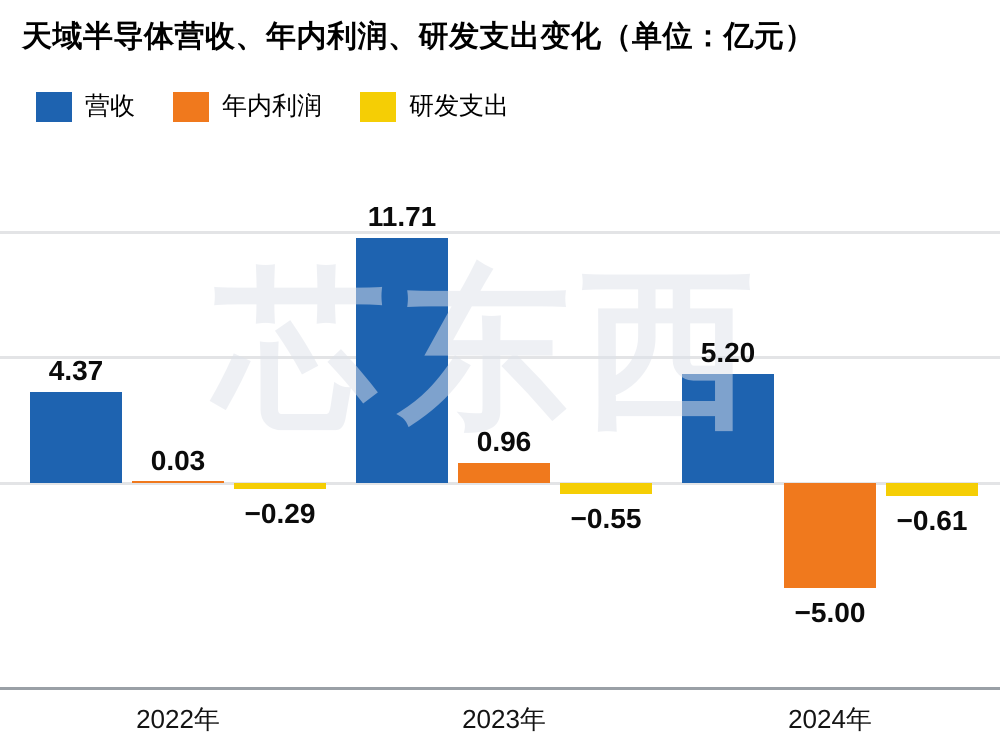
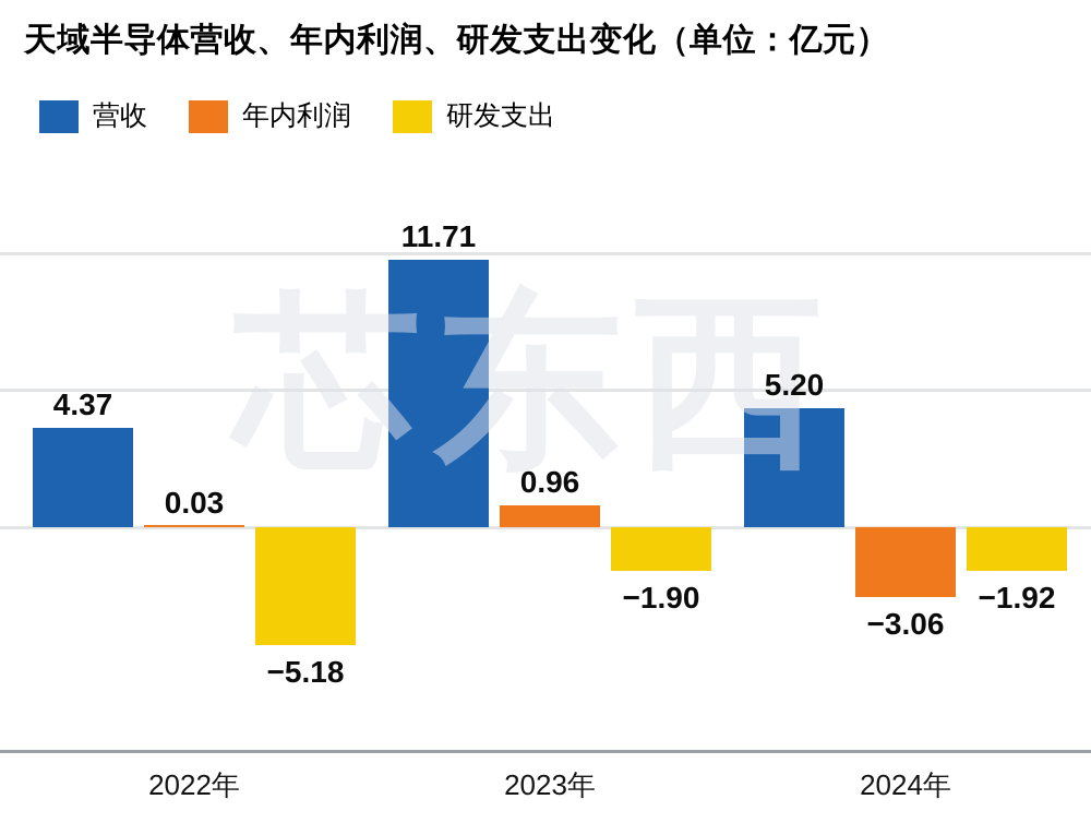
研发支出/2022年: −0.29 -> −5.18
研发支出/2023年: −0.55 -> −1.90
年内利润/2024年: −5.00 -> −3.06
研发支出/2024年: −0.61 -> −1.92
